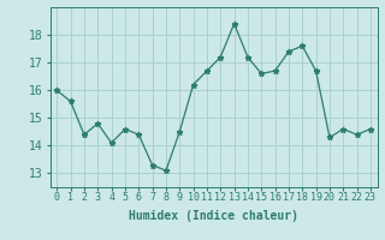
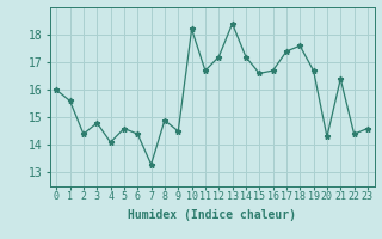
8: 13.1 -> 14.9
10: 16.2 -> 18.2
21: 14.6 -> 16.4
